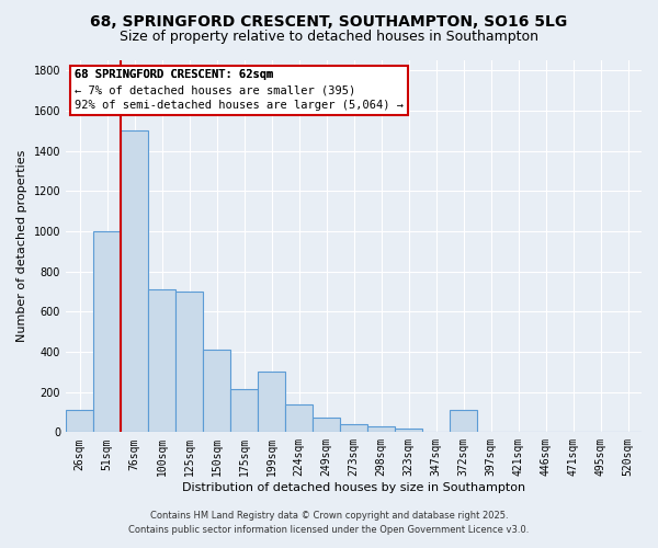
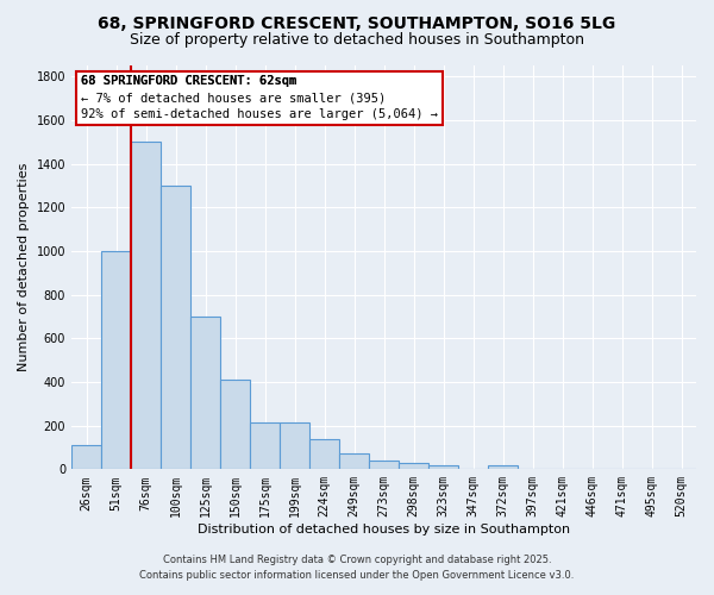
100sqm: 710 -> 1300
199sqm: 300 -> 220
372sqm: 110 -> 20
